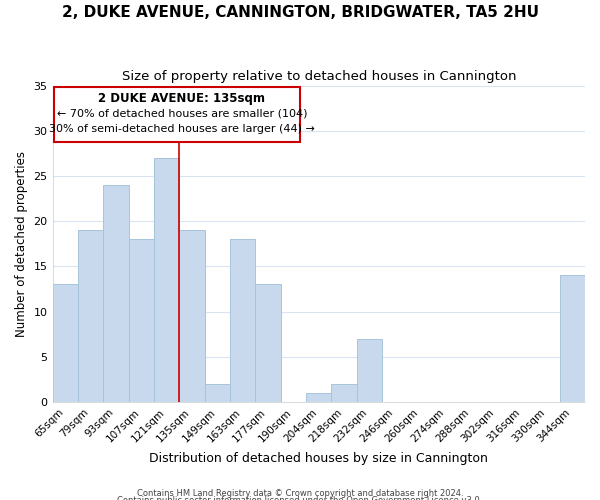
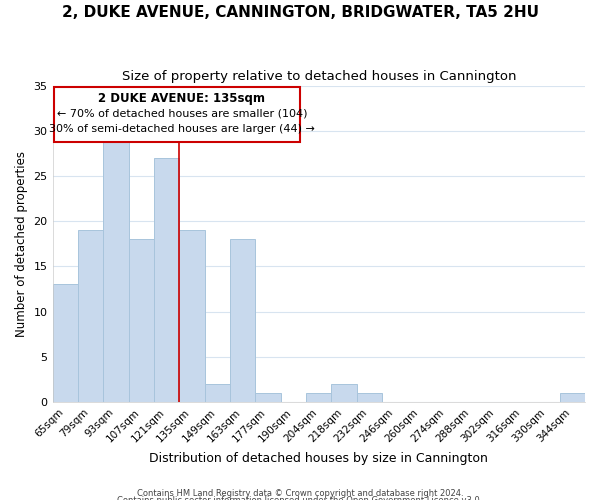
93sqm: 24 -> 29
177sqm: 13 -> 1
232sqm: 7 -> 1
344sqm: 14 -> 1
